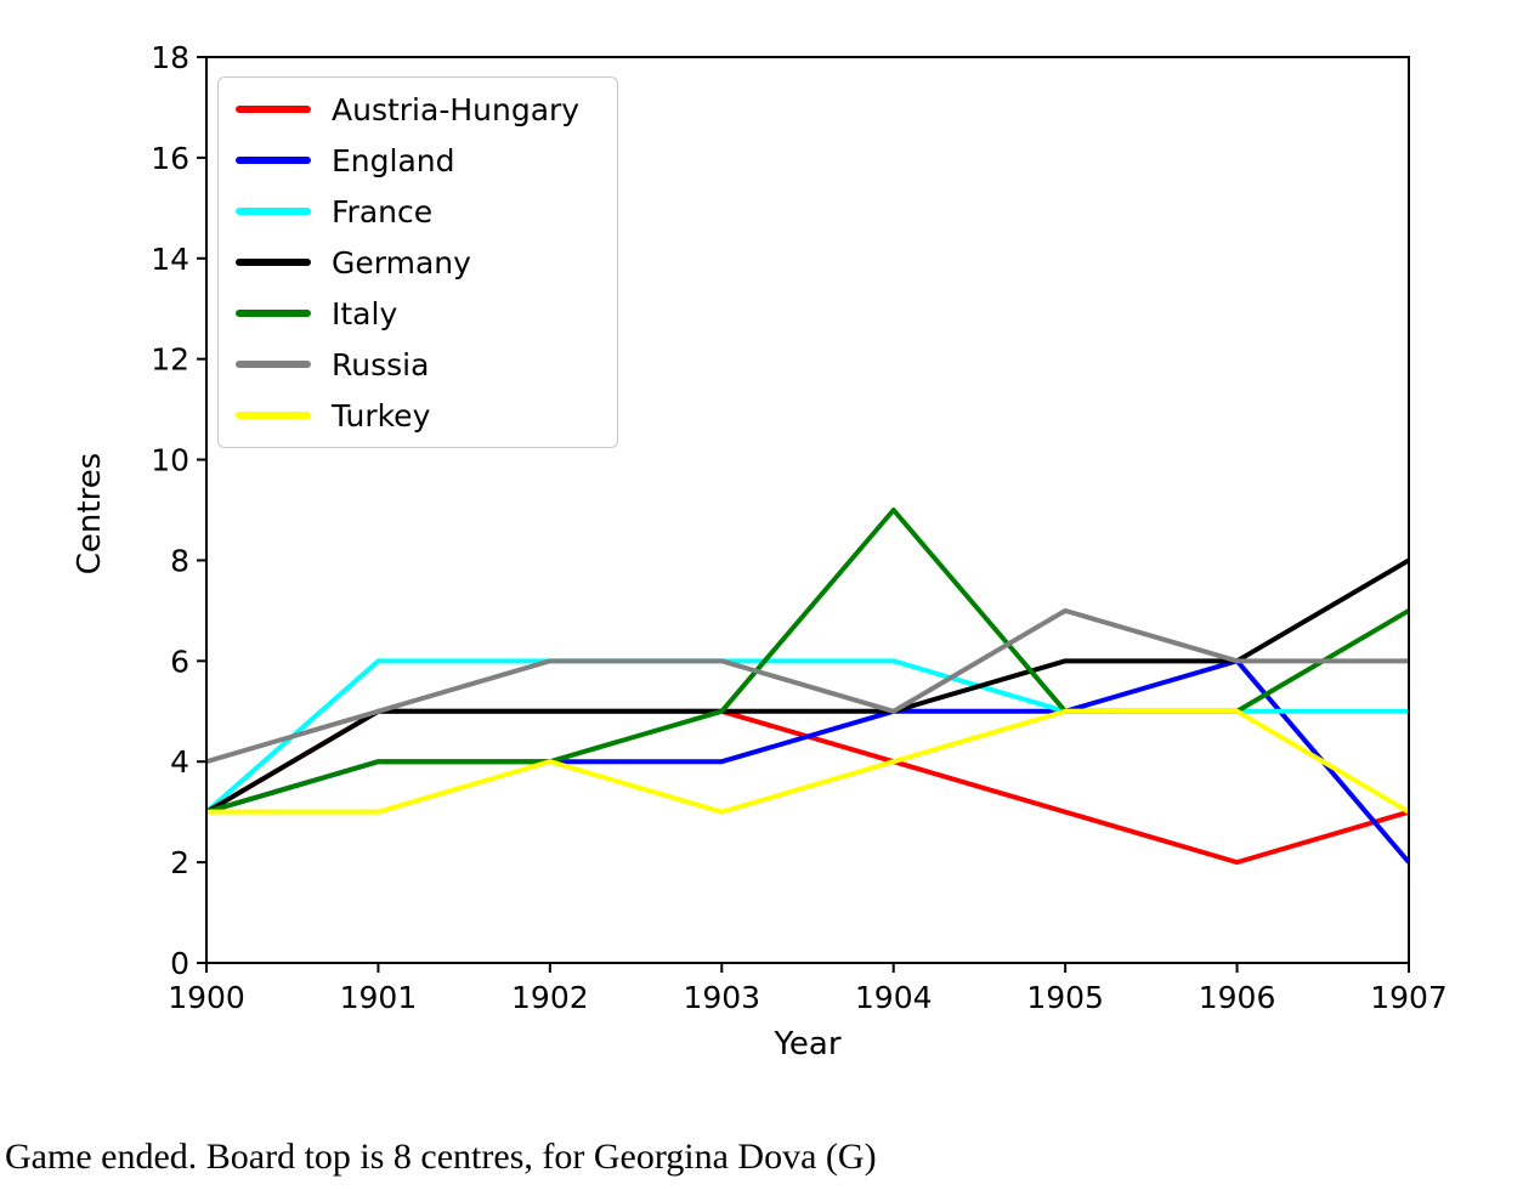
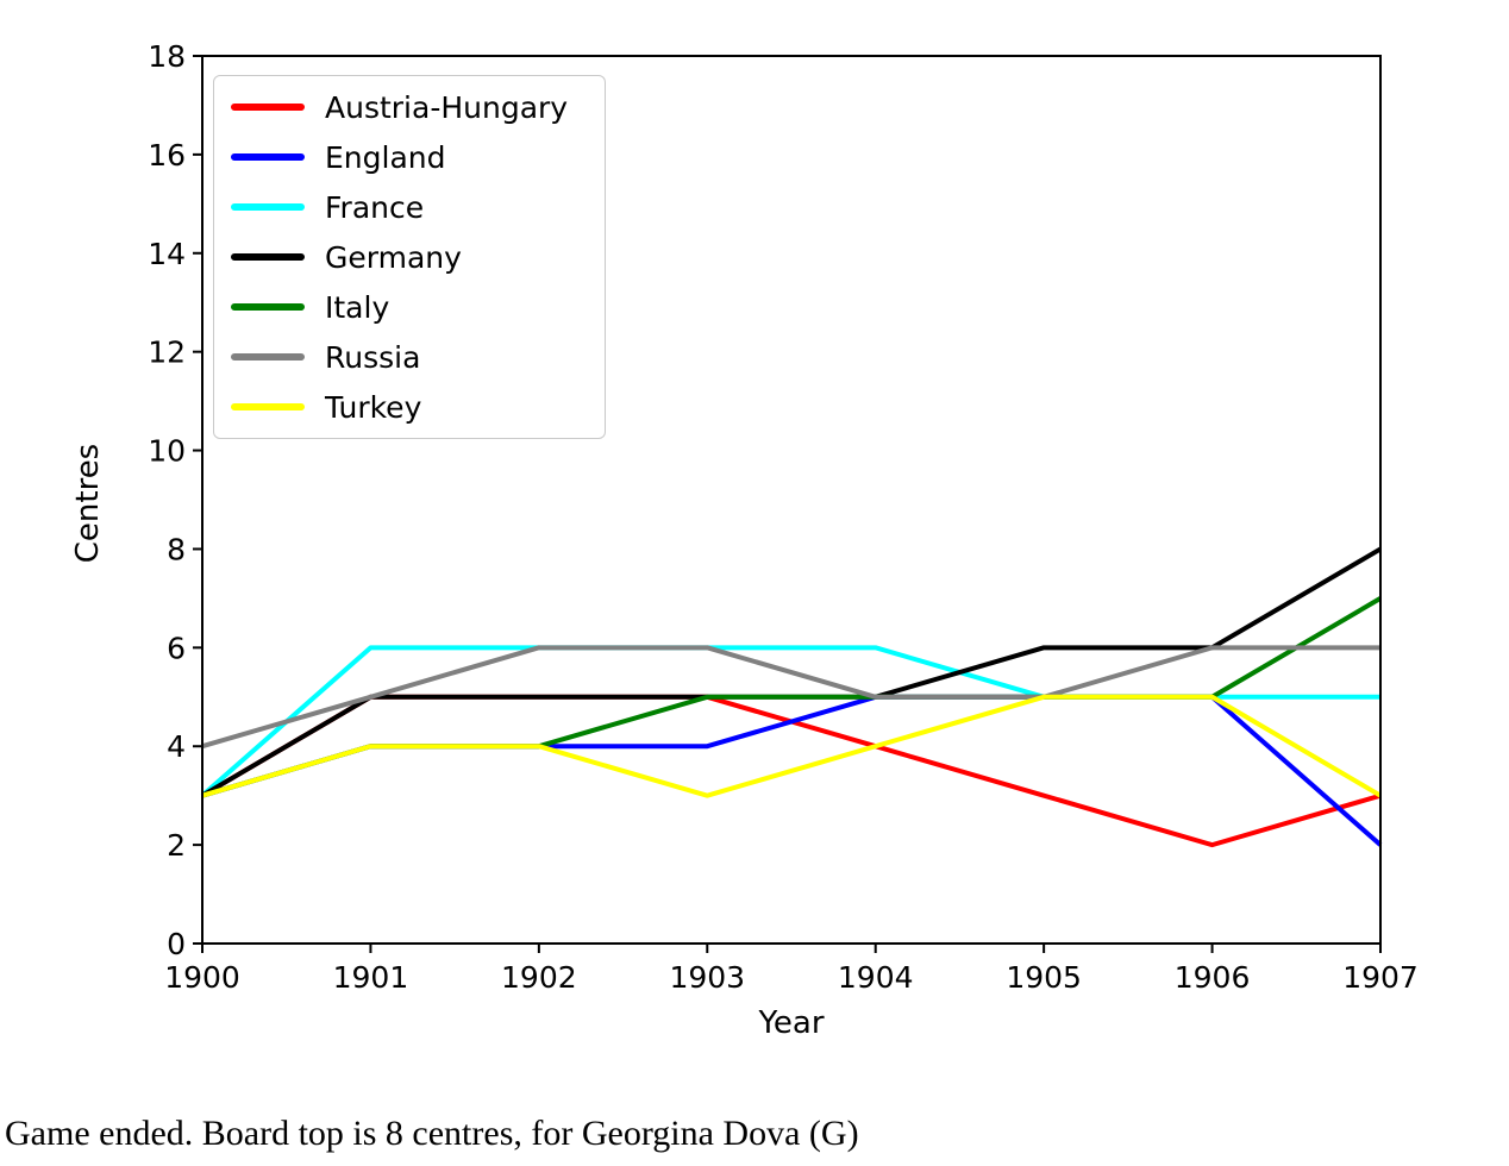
Turkey/1901: 3 -> 4
Italy/1904: 9 -> 5
Russia/1905: 7 -> 5
England/1906: 6 -> 5
